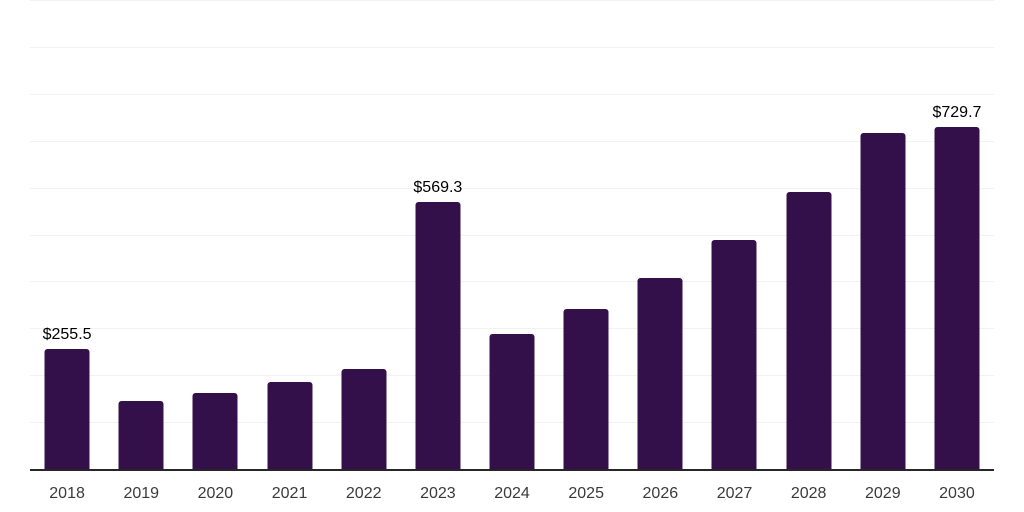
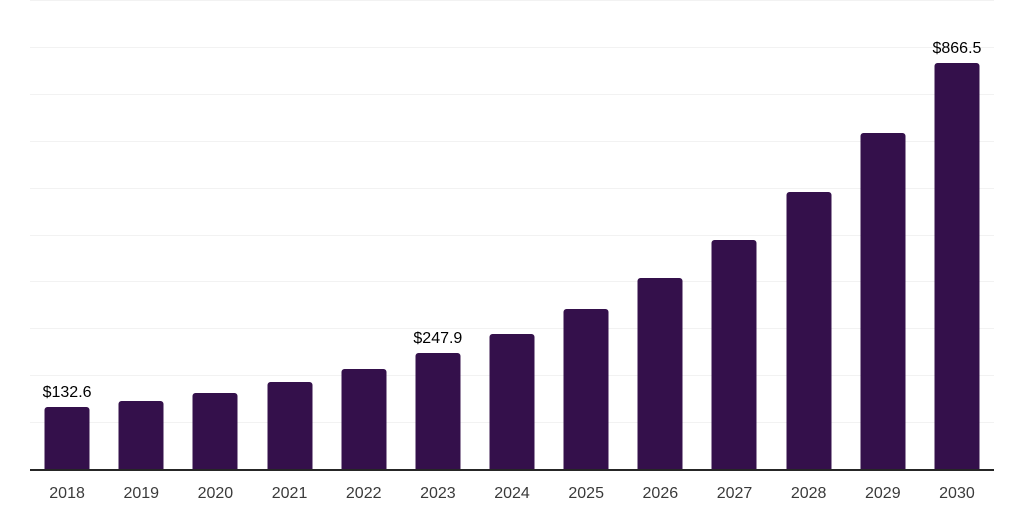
2018: $255.5 -> $132.6
2023: $569.3 -> $247.9
2030: $729.7 -> $866.5
